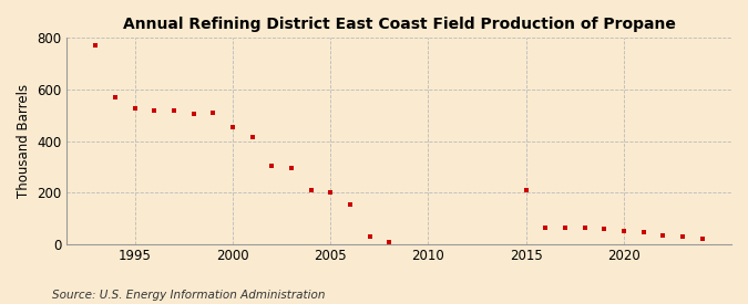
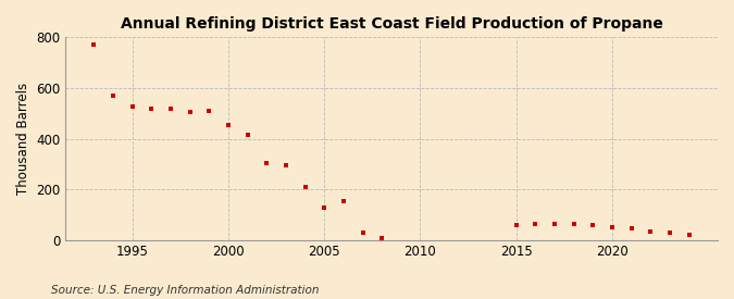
2005: 200 -> 130
2015: 210 -> 60
